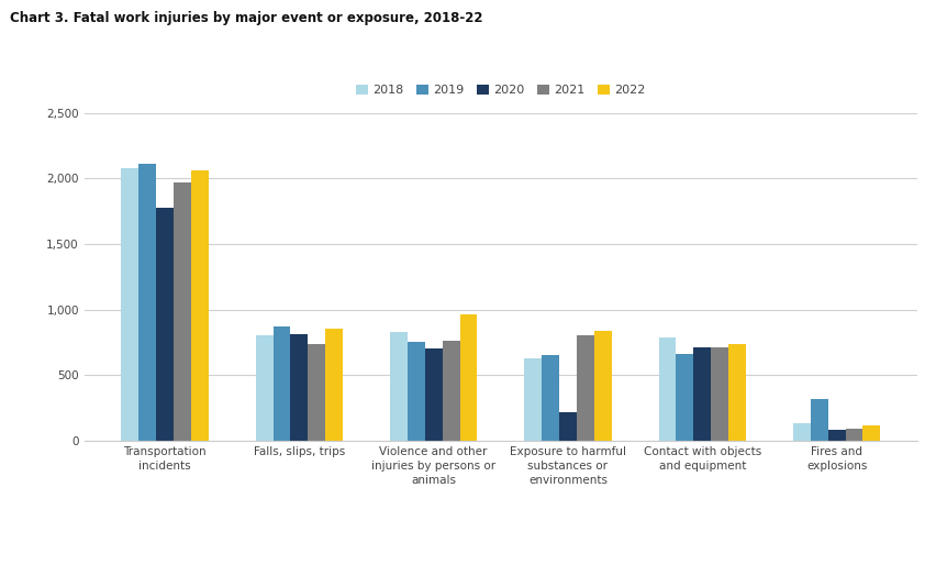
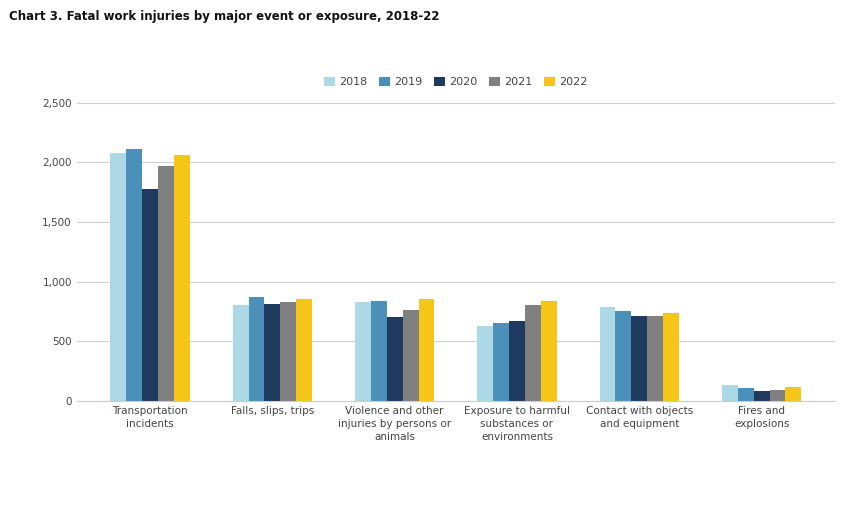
2021/Falls, slips, trips: 740 -> 830
2019/Violence and other injuries by persons or animals: 750 -> 840
2022/Violence and other injuries by persons or animals: 960 -> 850
2020/Exposure to harmful substances or environments: 220 -> 670
2019/Contact with objects and equipment: 660 -> 750
2019/Fires and explosions: 320 -> 110
